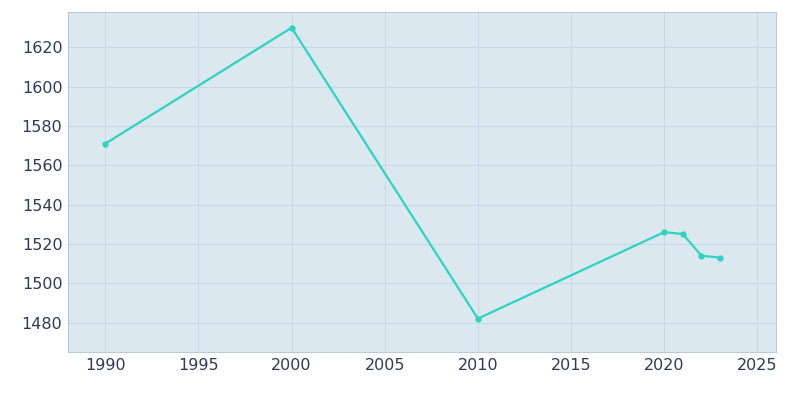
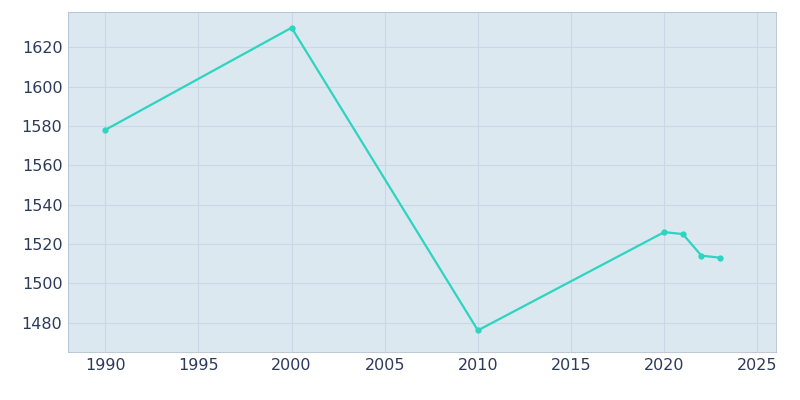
1990: 1571 -> 1578
2010: 1482 -> 1476
